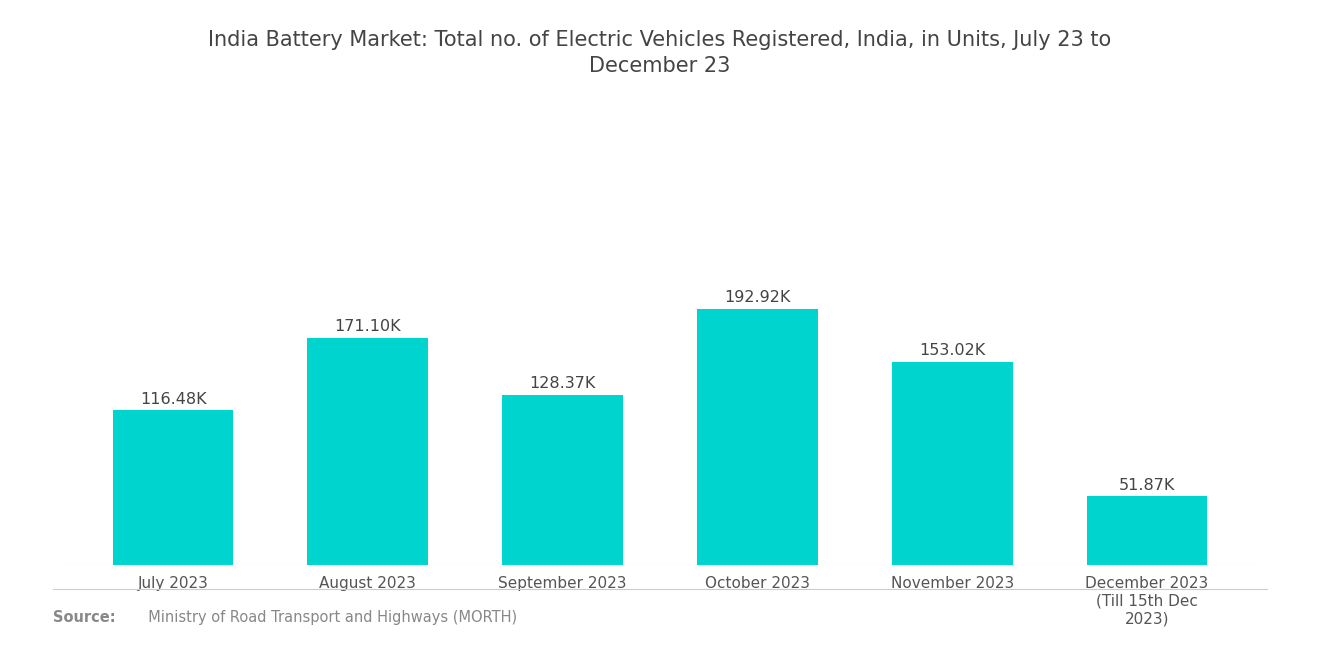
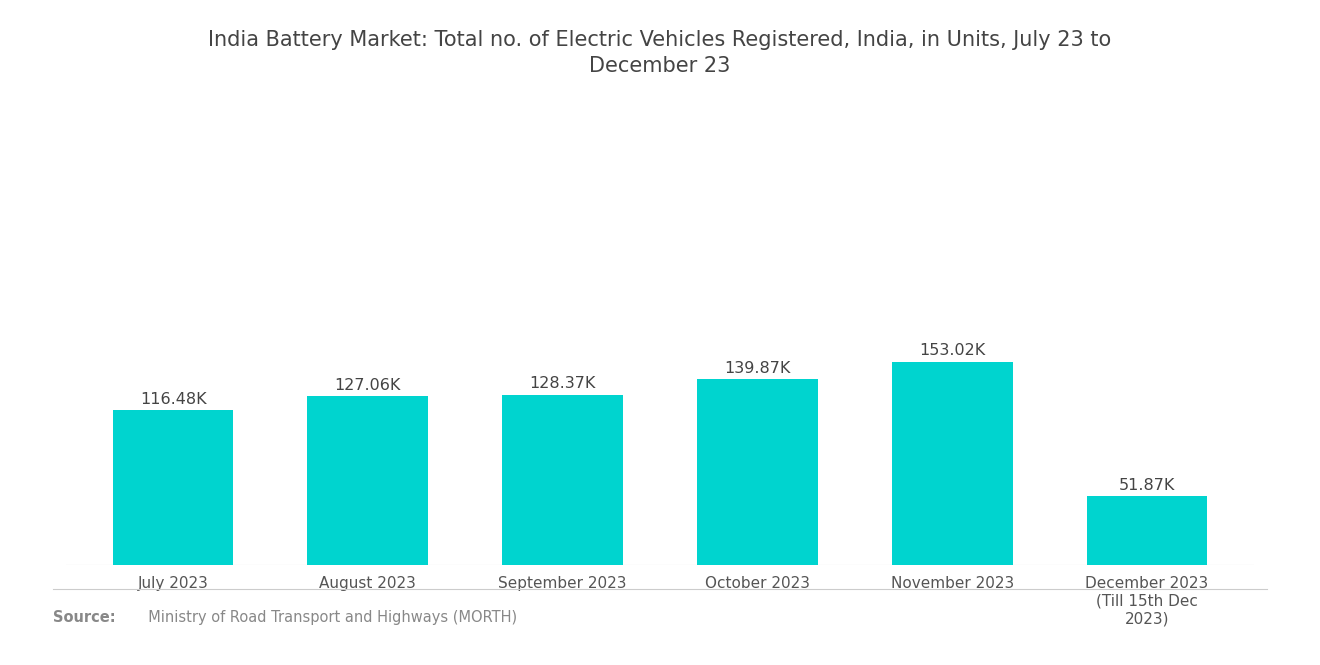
August 2023: 171.10K -> 127.06K
October 2023: 192.92K -> 139.87K
